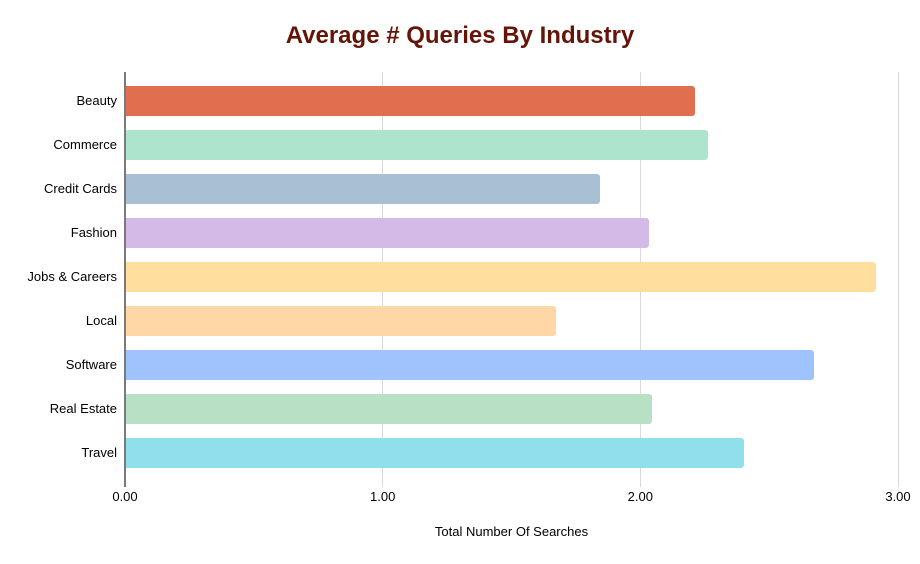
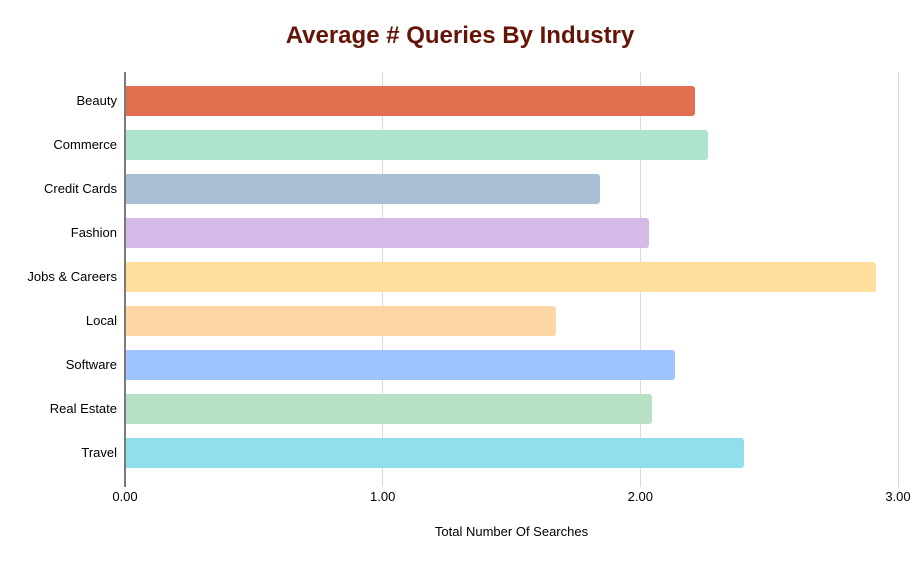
Software: 2.67 -> 2.13
